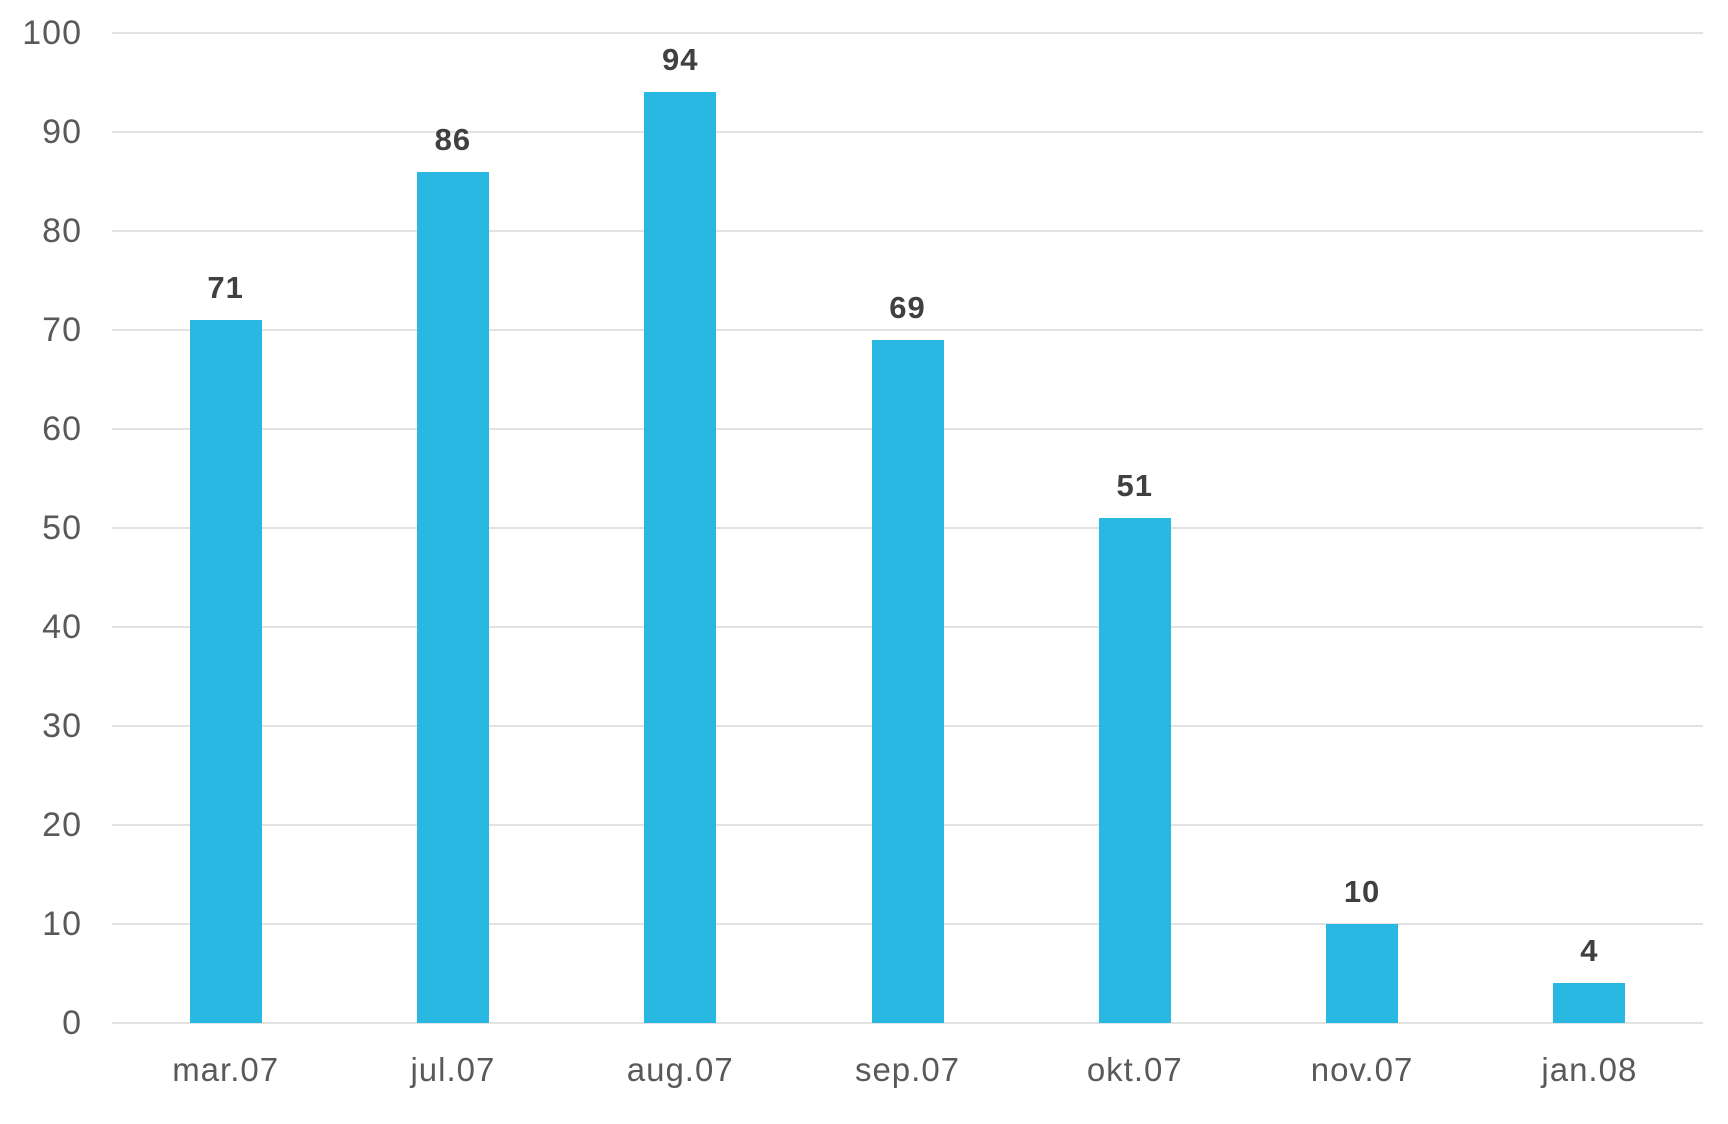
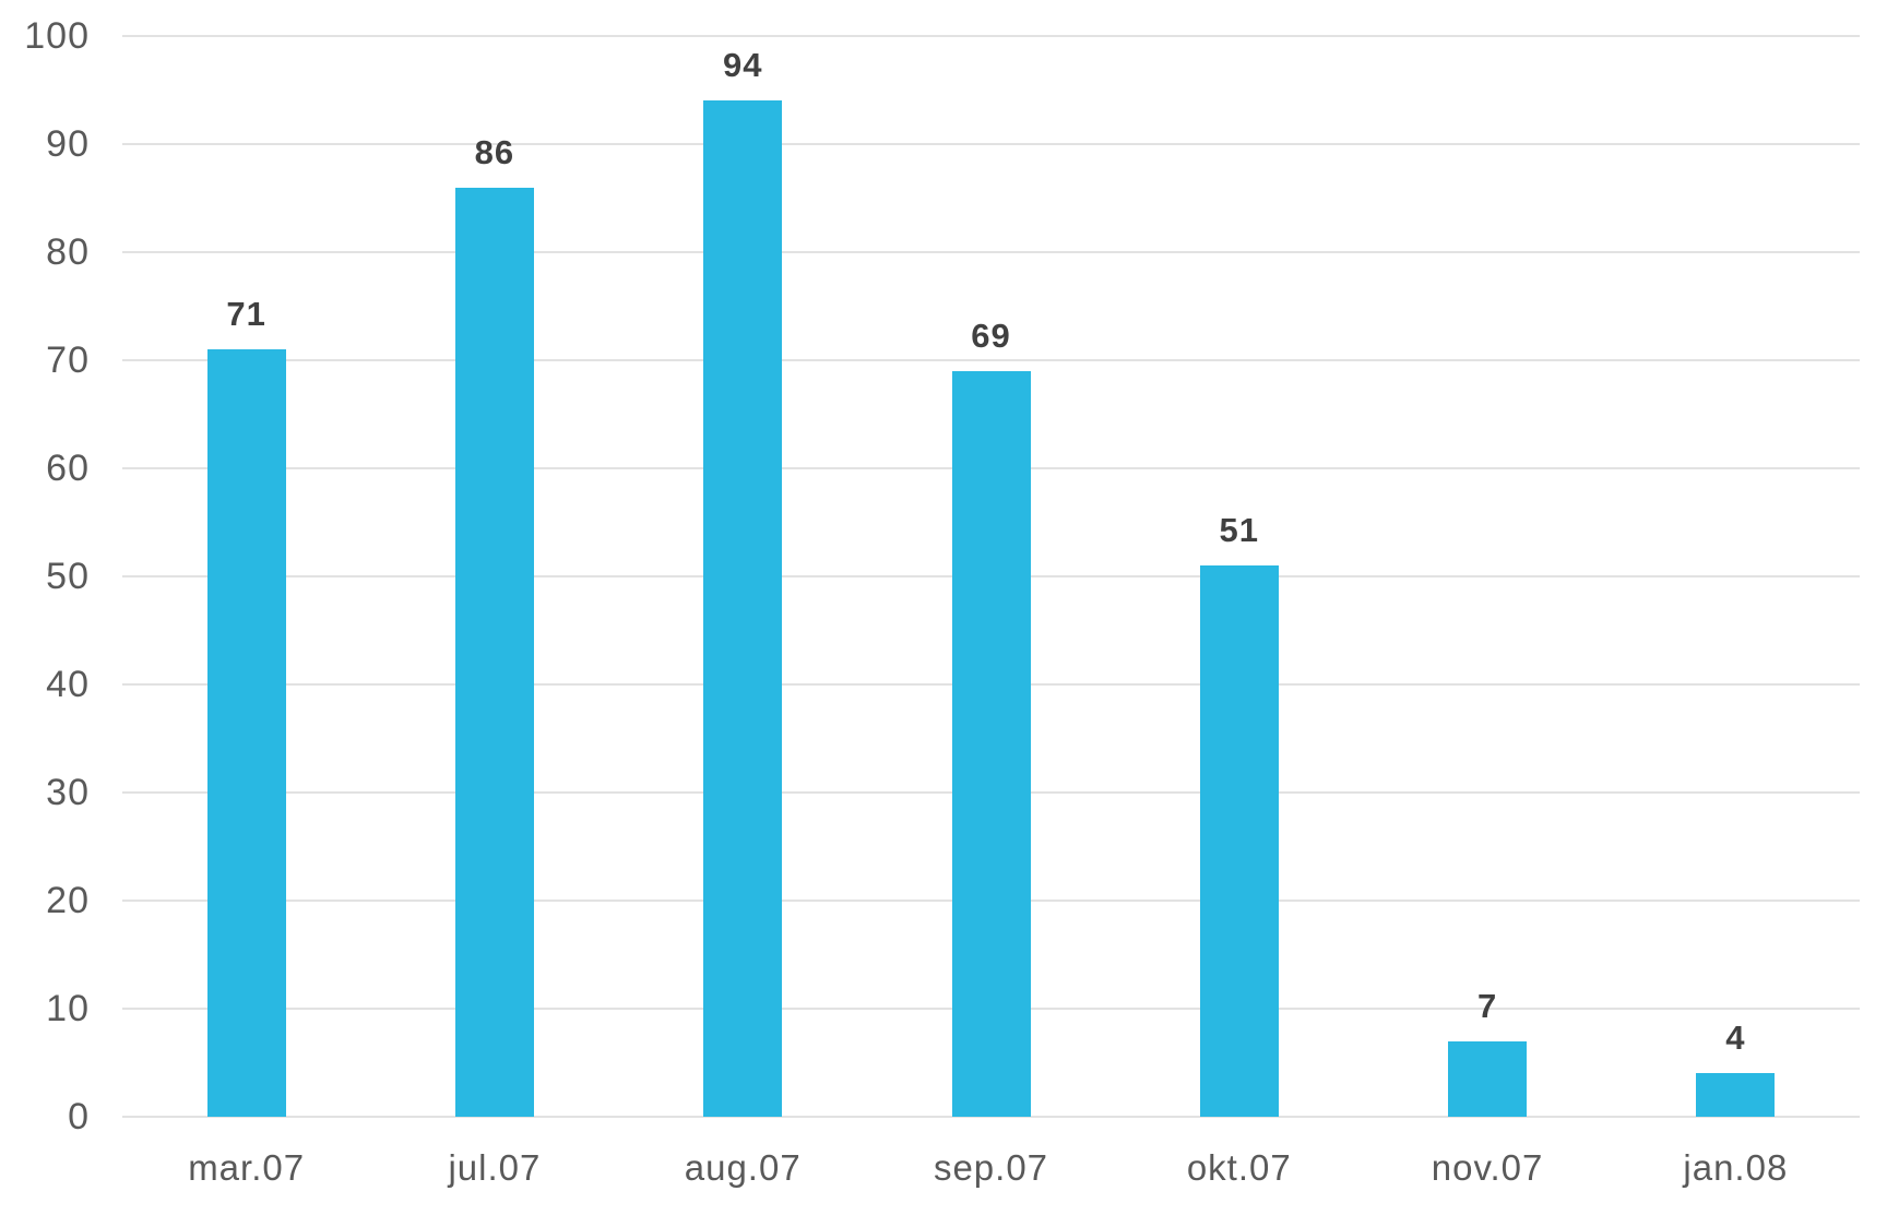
nov.07: 10 -> 7
